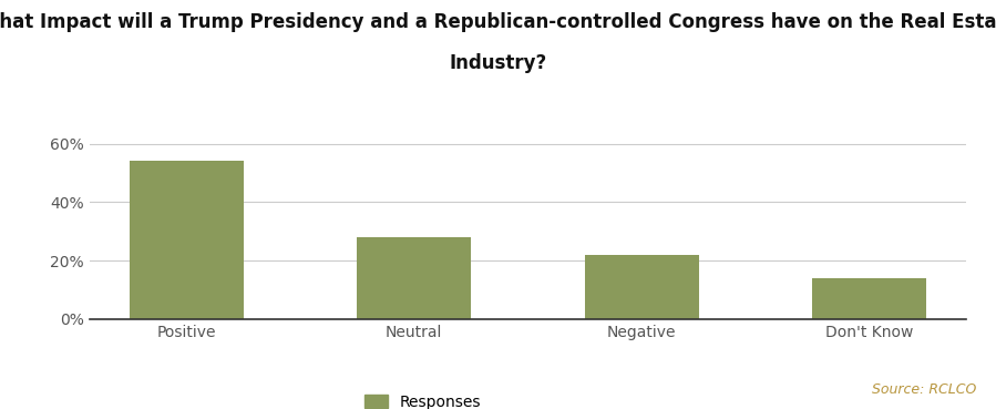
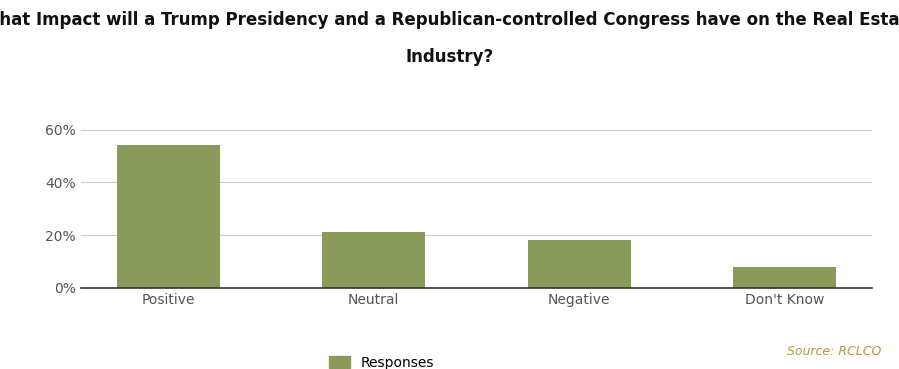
Neutral: 28% -> 21%
Negative: 22% -> 18%
Don't Know: 14% -> 8%
